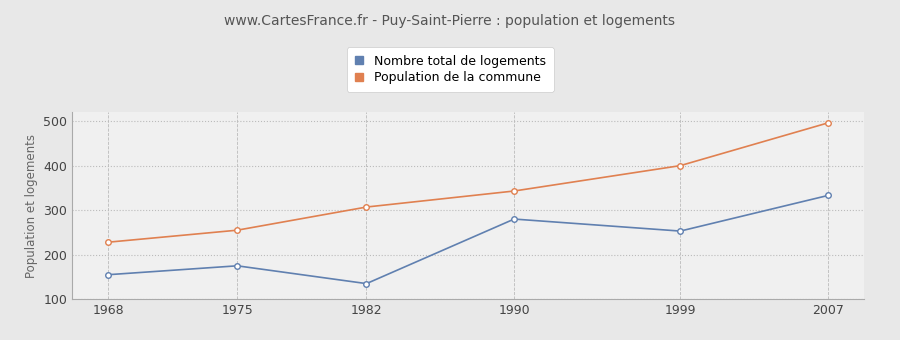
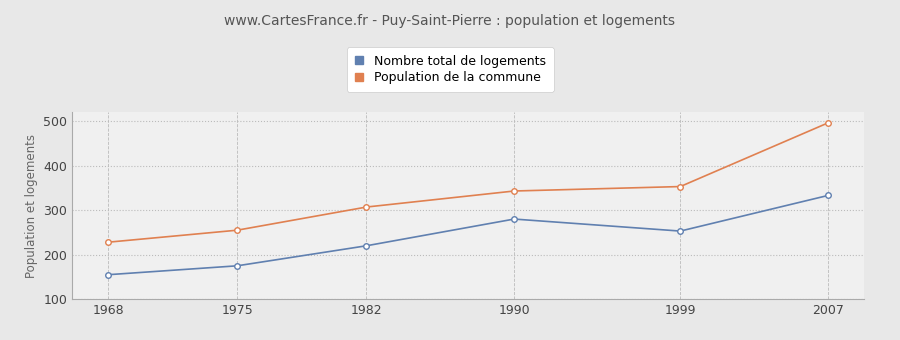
Nombre total de logements/1982: 135 -> 220
Population de la commune/1999: 400 -> 353
